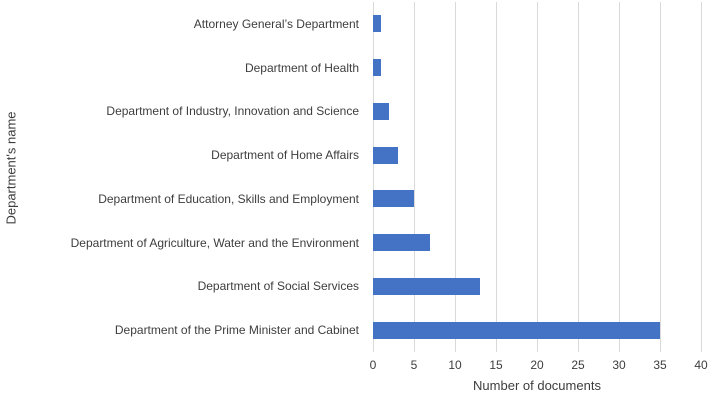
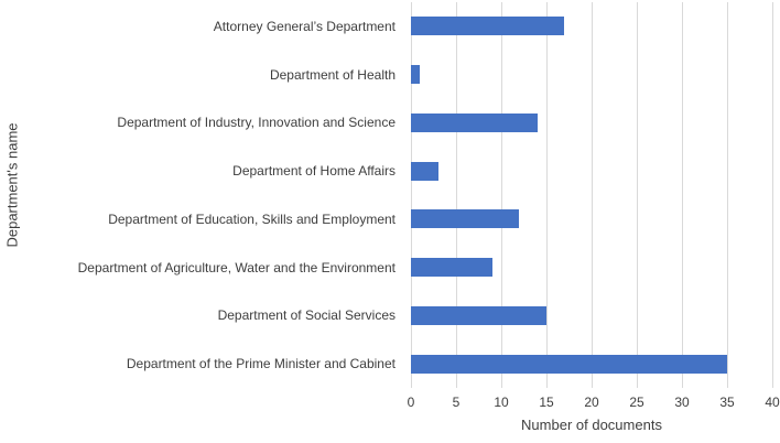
Attorney General’s Department: 1 -> 17
Department of Industry, Innovation and Science: 2 -> 14
Department of Education, Skills and Employment: 5 -> 12
Department of Agriculture, Water and the Environment: 7 -> 9
Department of Social Services: 13 -> 15
